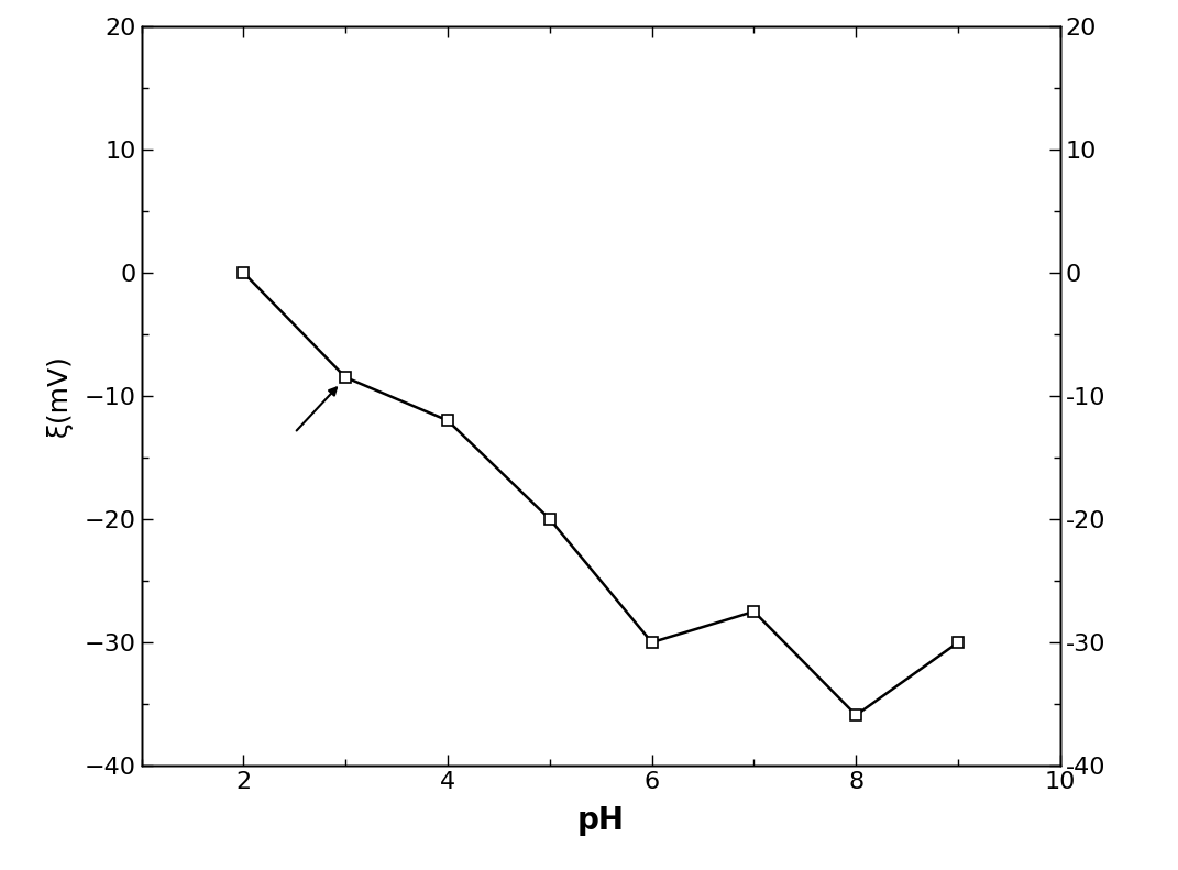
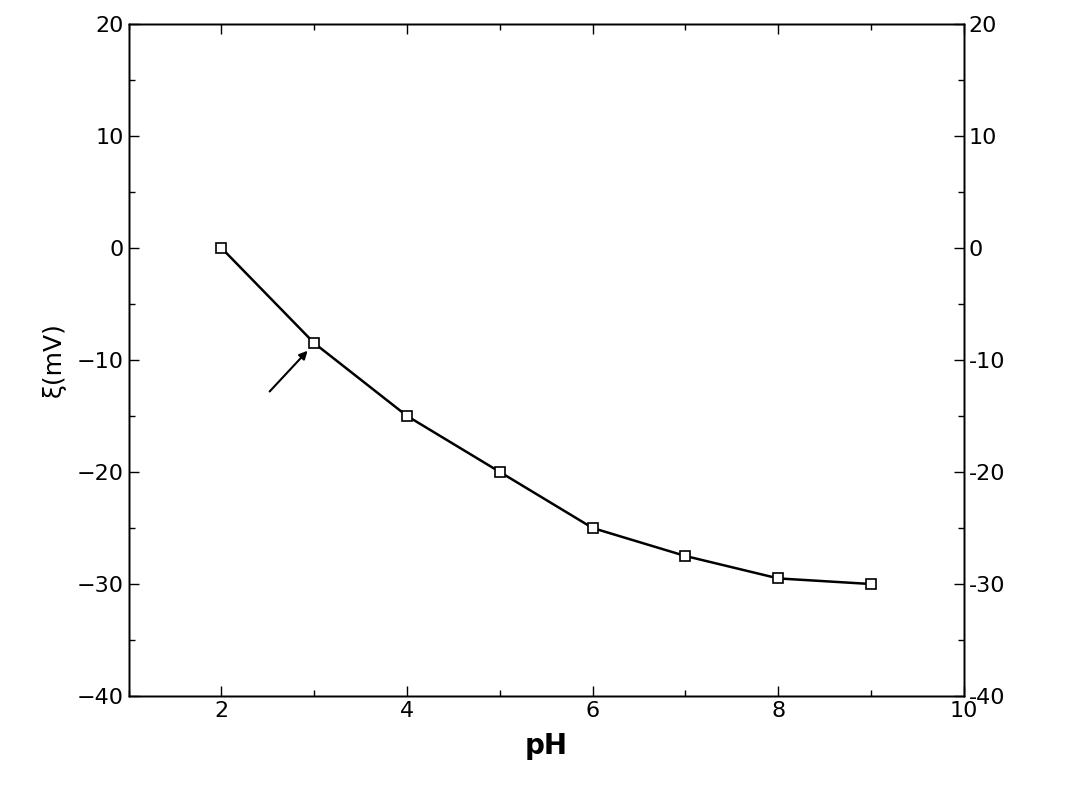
4: -12.0 -> -15.0
6: -30.0 -> -25.0
8: -35.9 -> -29.5
